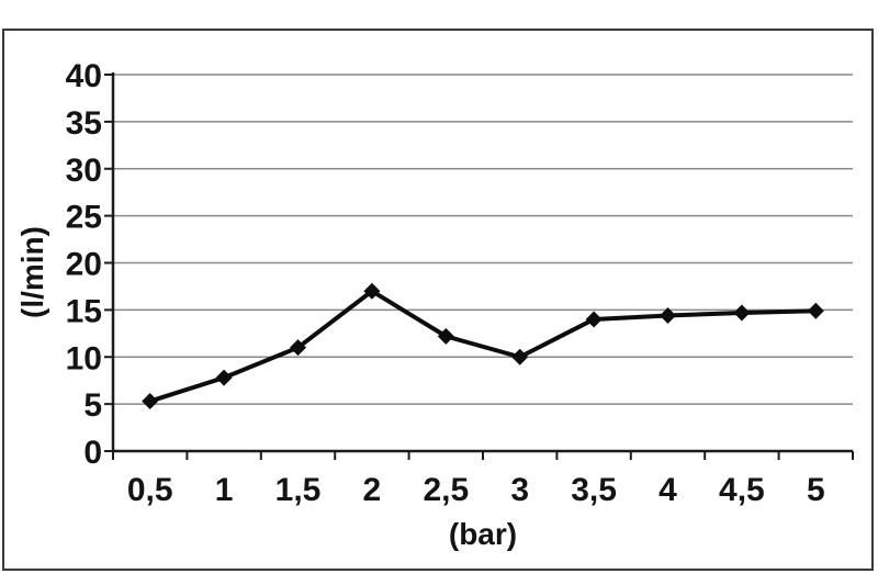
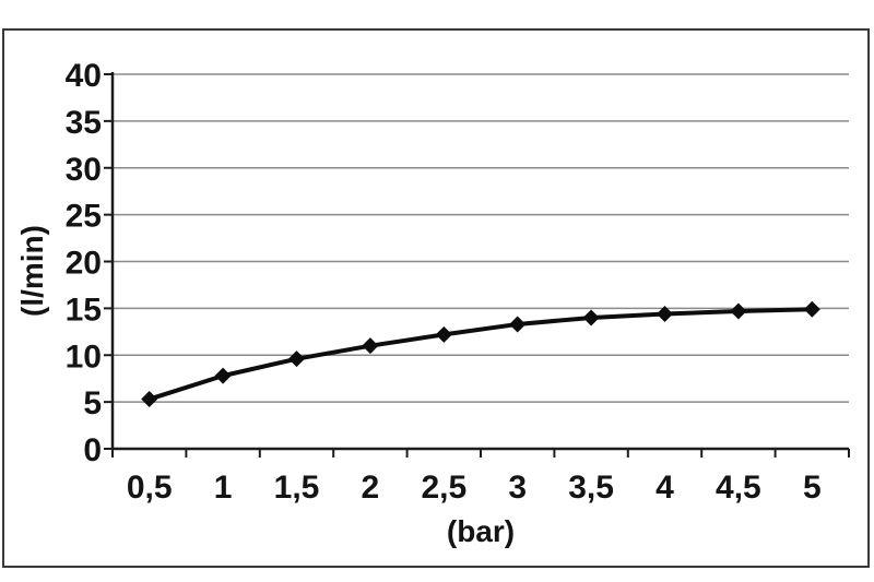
1,5: 11 -> 10
2: 17 -> 11
3: 10 -> 13
